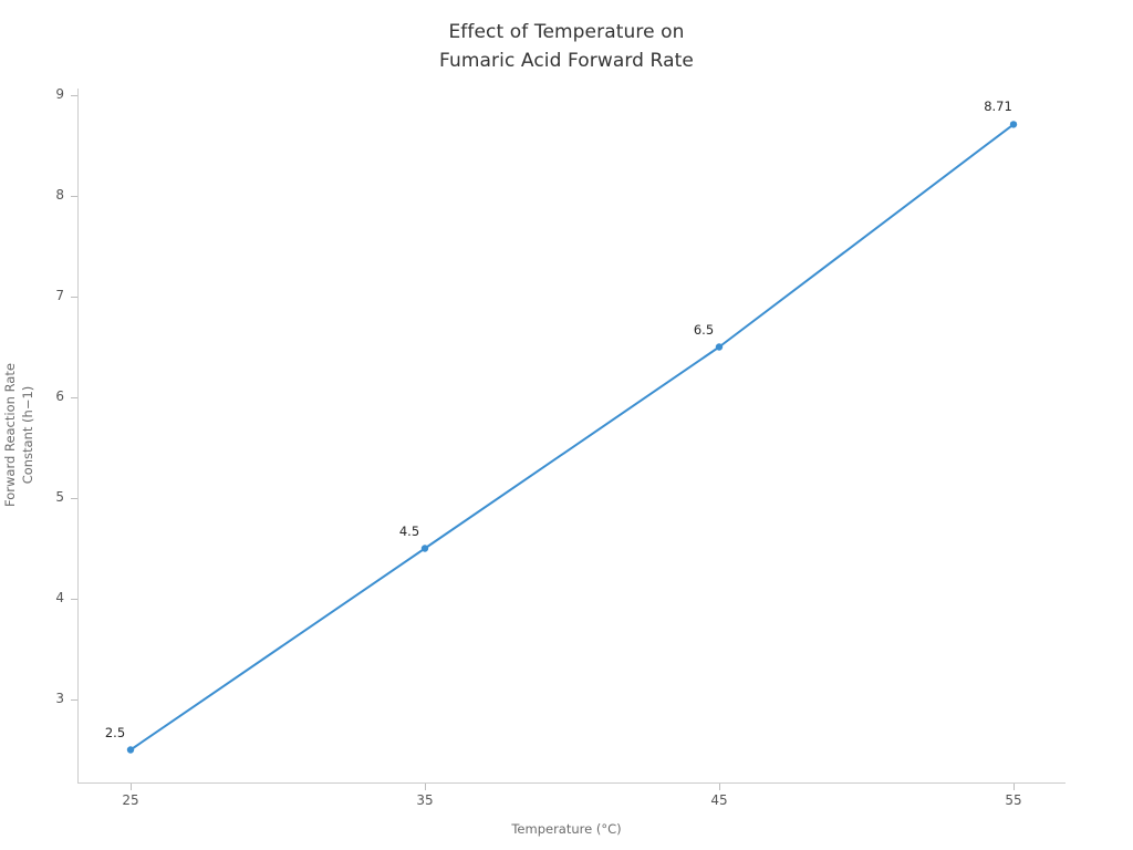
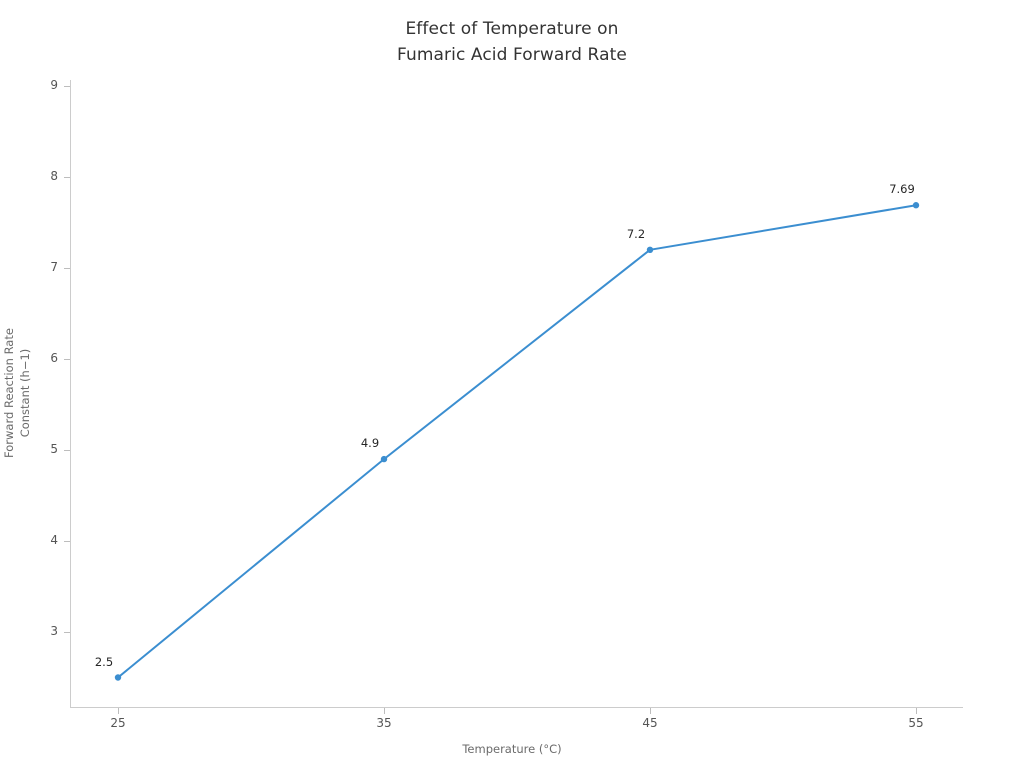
35: 4.5 -> 4.9
45: 6.5 -> 7.2
55: 8.71 -> 7.69
